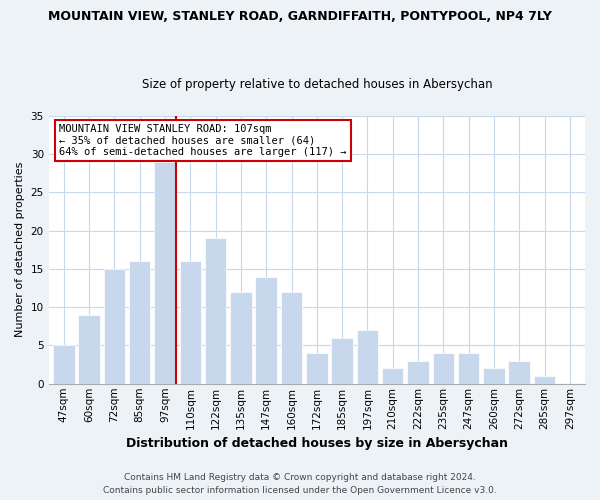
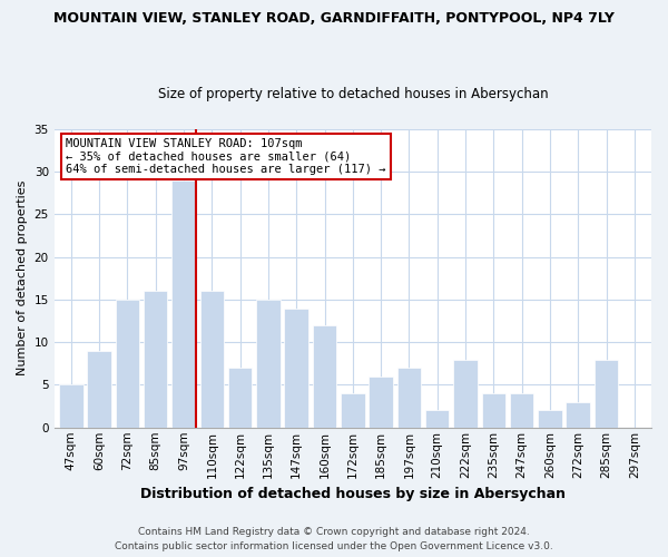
122sqm: 19 -> 7
135sqm: 12 -> 15
222sqm: 3 -> 8
285sqm: 1 -> 8
